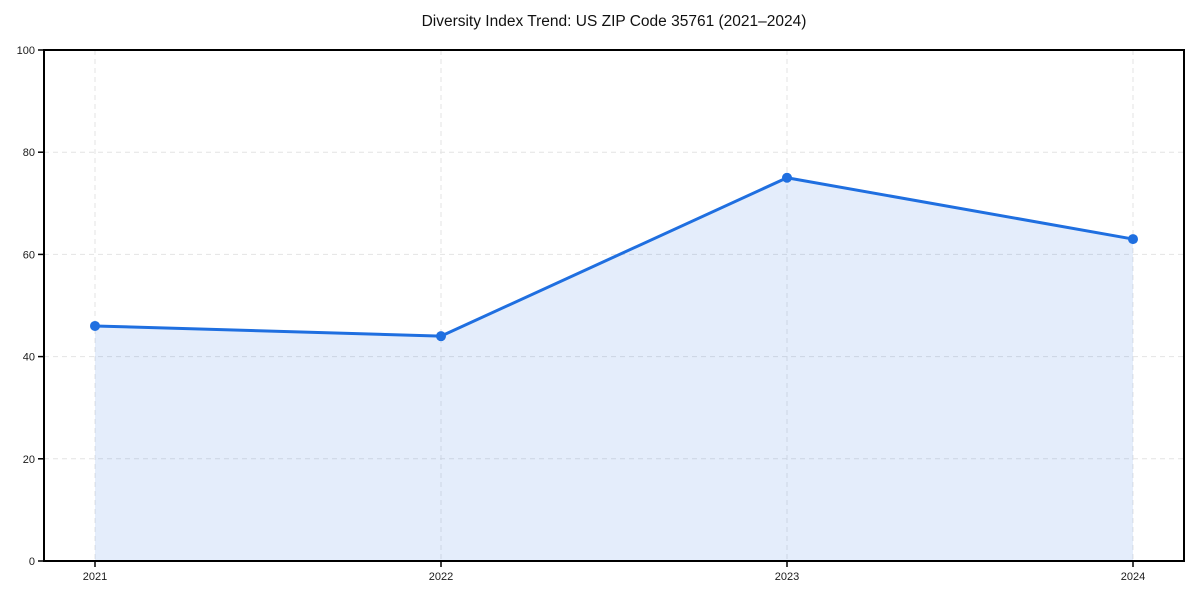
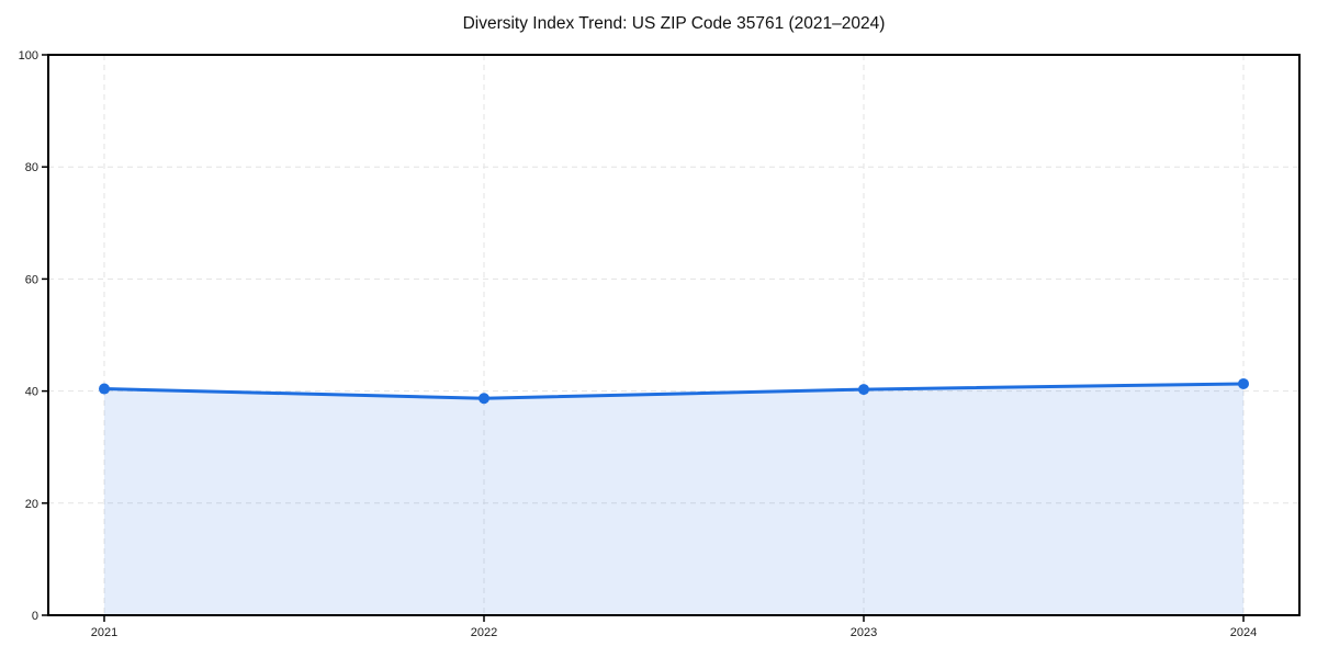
2021: 46 -> 40
2022: 44 -> 39
2023: 75 -> 40
2024: 63 -> 41
